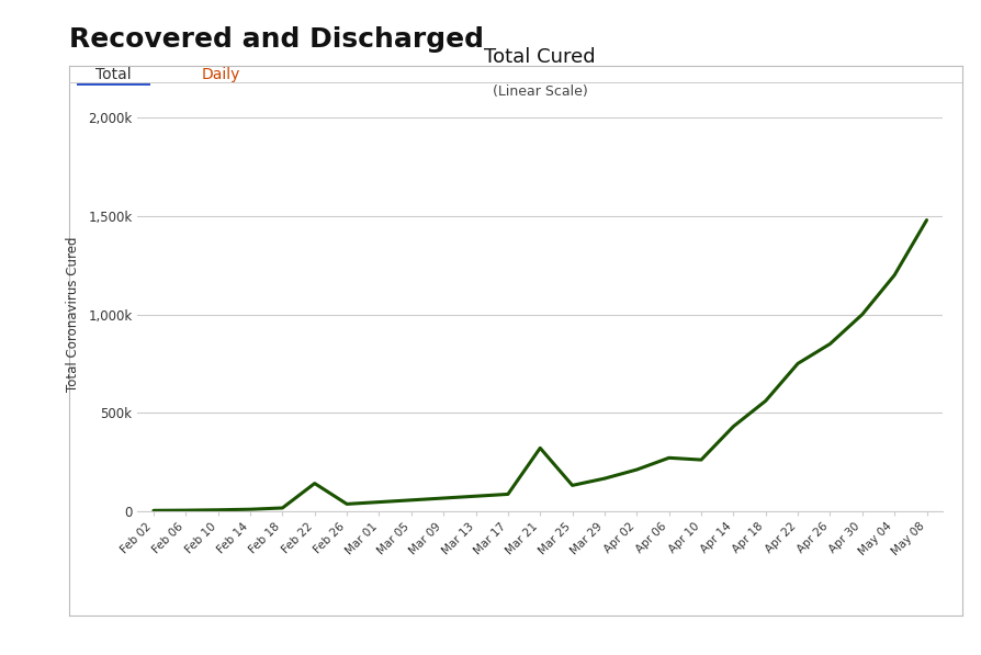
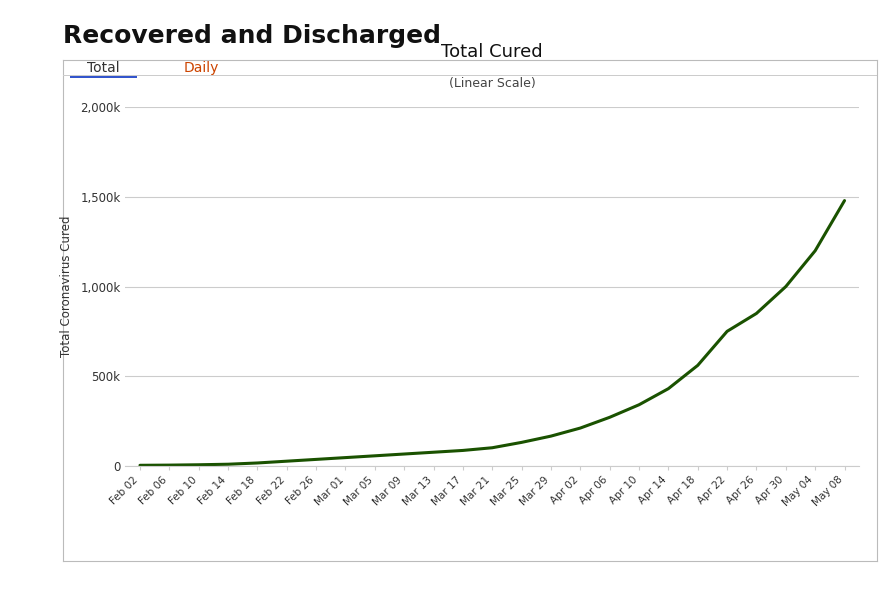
Feb 22: 140k -> 20k
Mar 21: 320k -> 100k
Apr 10: 260k -> 340k
